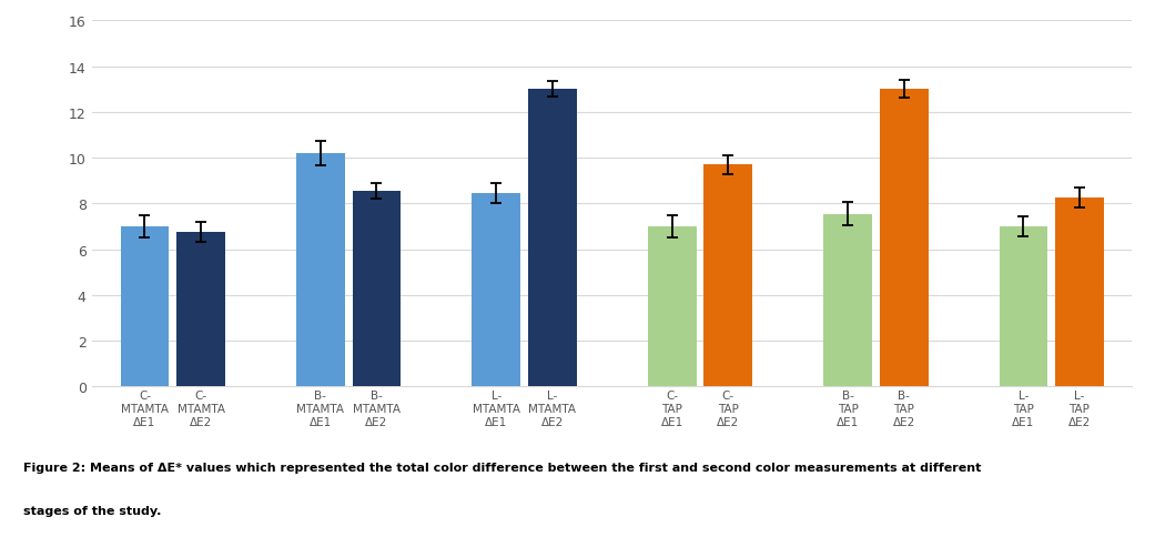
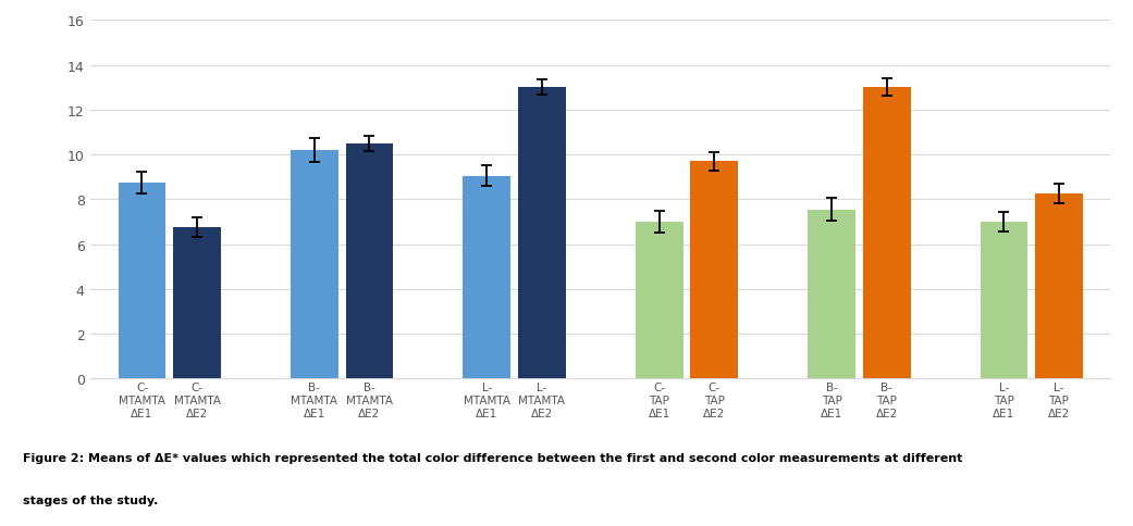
C- MTAMTA ΔE1: 7.00 -> 8.75
B- MTAMTA ΔE2: 8.55 -> 10.50
L- MTAMTA ΔE1: 8.45 -> 9.05
